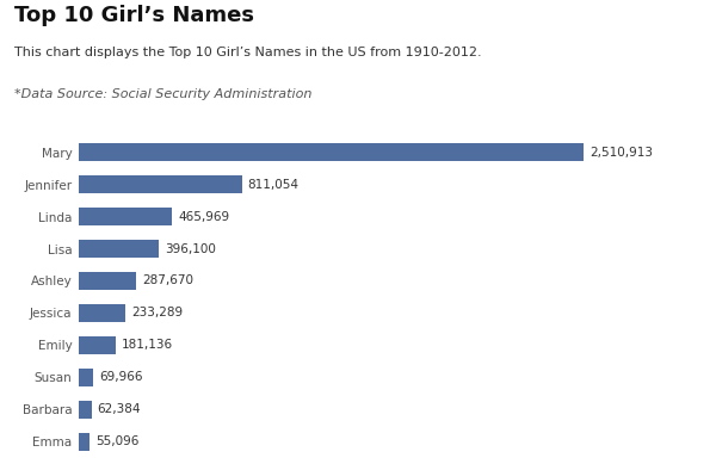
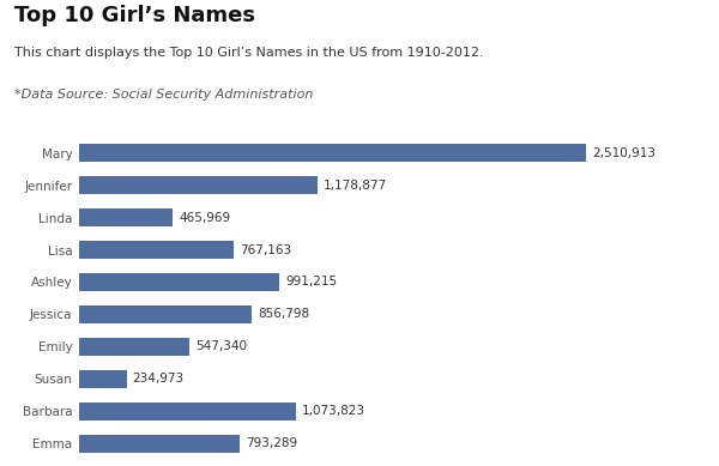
Jennifer: 811,054 -> 1,178,877
Lisa: 396,100 -> 767,163
Ashley: 287,670 -> 991,215
Jessica: 233,289 -> 856,798
Emily: 181,136 -> 547,340
Susan: 69,966 -> 234,973
Barbara: 62,384 -> 1,073,823
Emma: 55,096 -> 793,289
